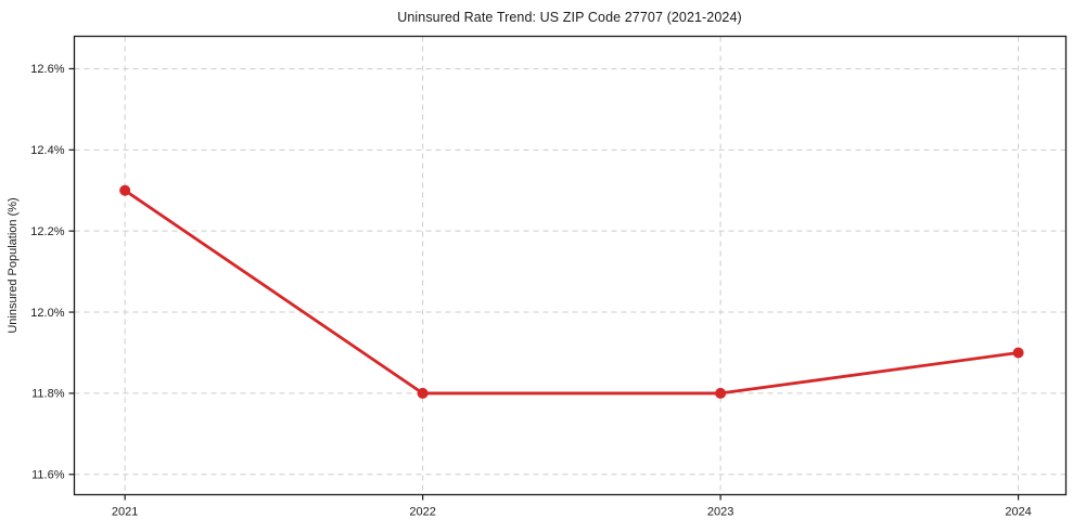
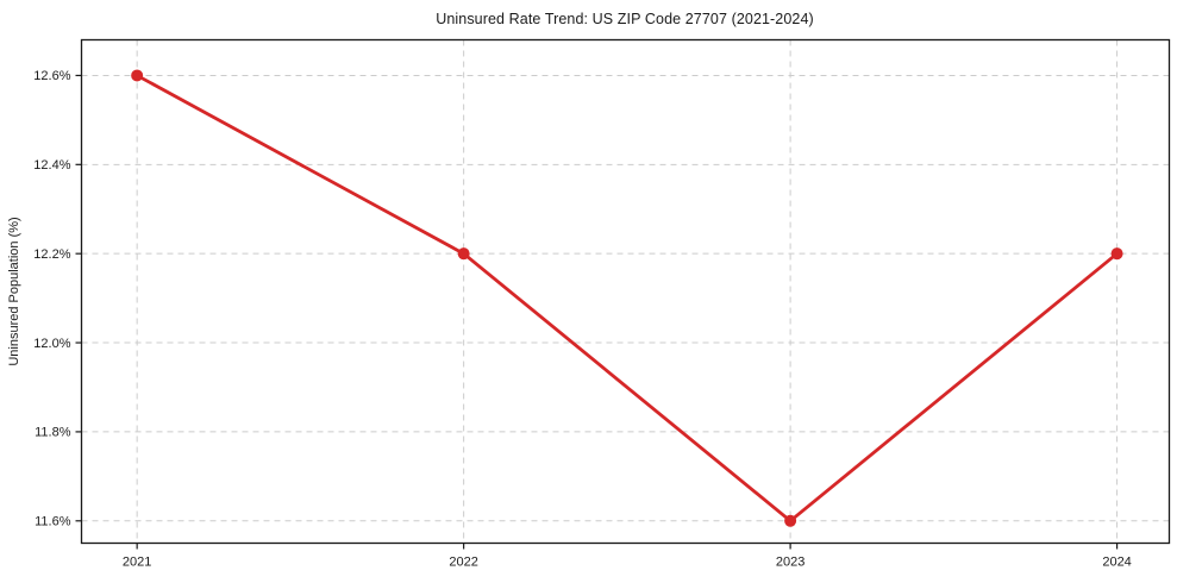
2021: 12.3% -> 12.6%
2022: 11.8% -> 12.2%
2023: 11.8% -> 11.6%
2024: 11.9% -> 12.2%
